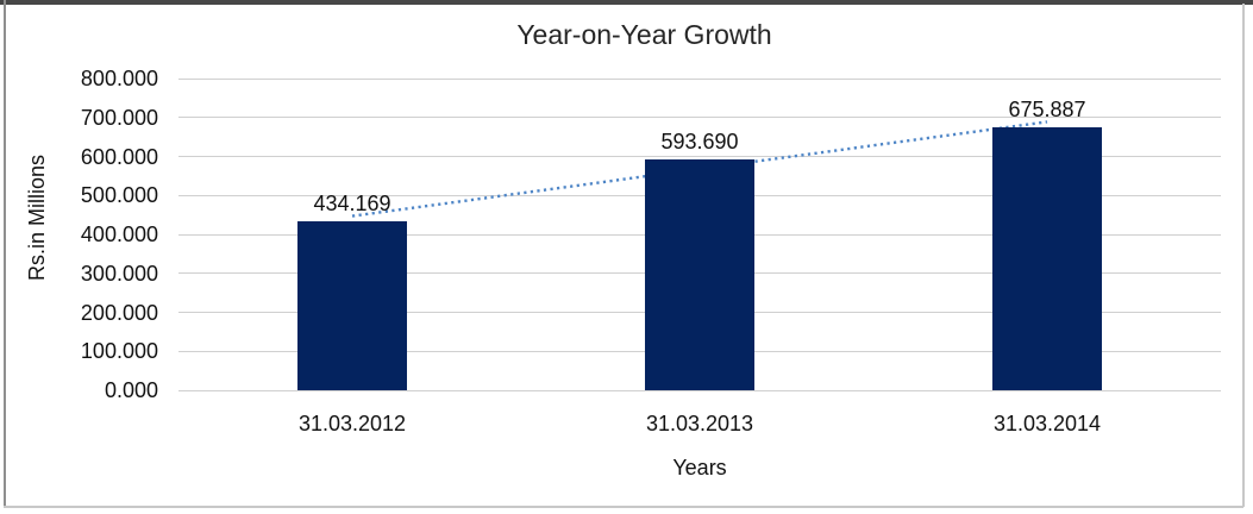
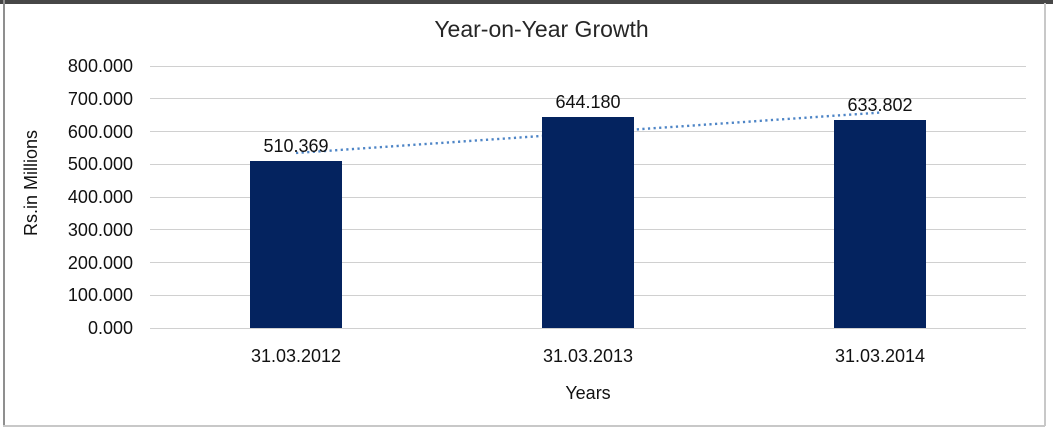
31.03.2012: 434.169 -> 510.369
31.03.2013: 593.690 -> 644.180
31.03.2014: 675.887 -> 633.802
